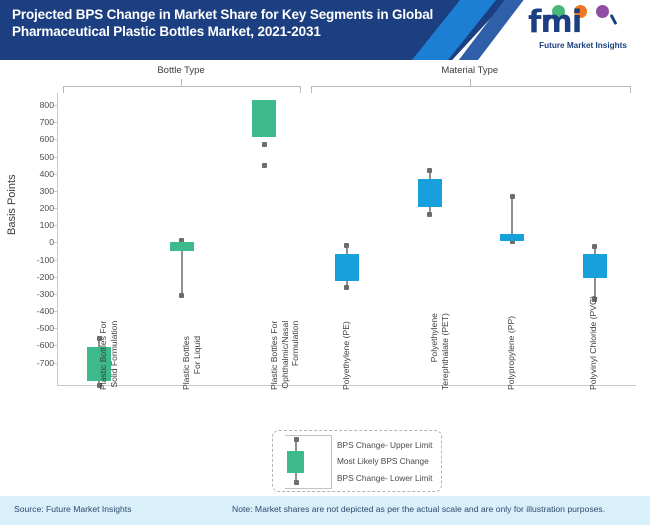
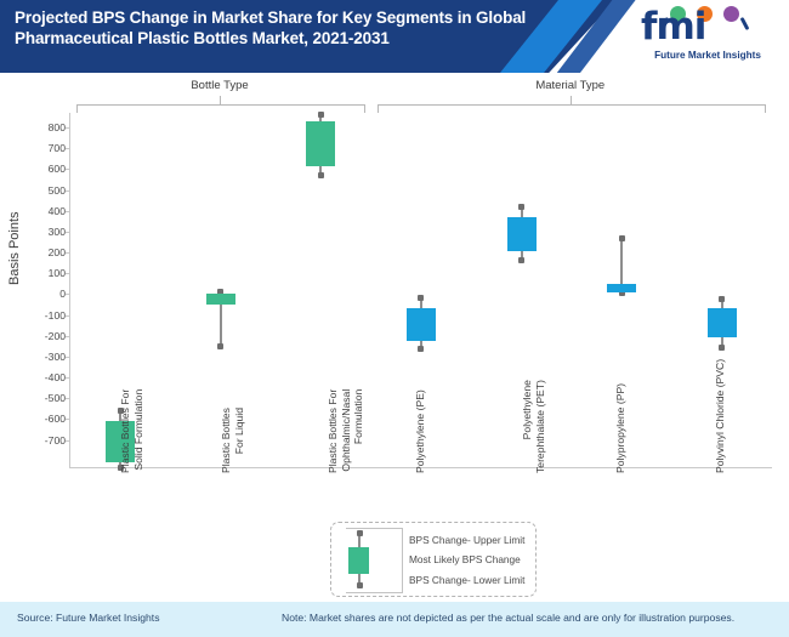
BPS Change- Lower Limit/Plastic Bottles For Liquid: -310 -> -250
BPS Change- Upper Limit/Plastic Bottles For Ophthalmic/Nasal Formulation: 450 -> 860
BPS Change- Lower Limit/Polyvinyl Chloride (PVC): -330 -> -260
